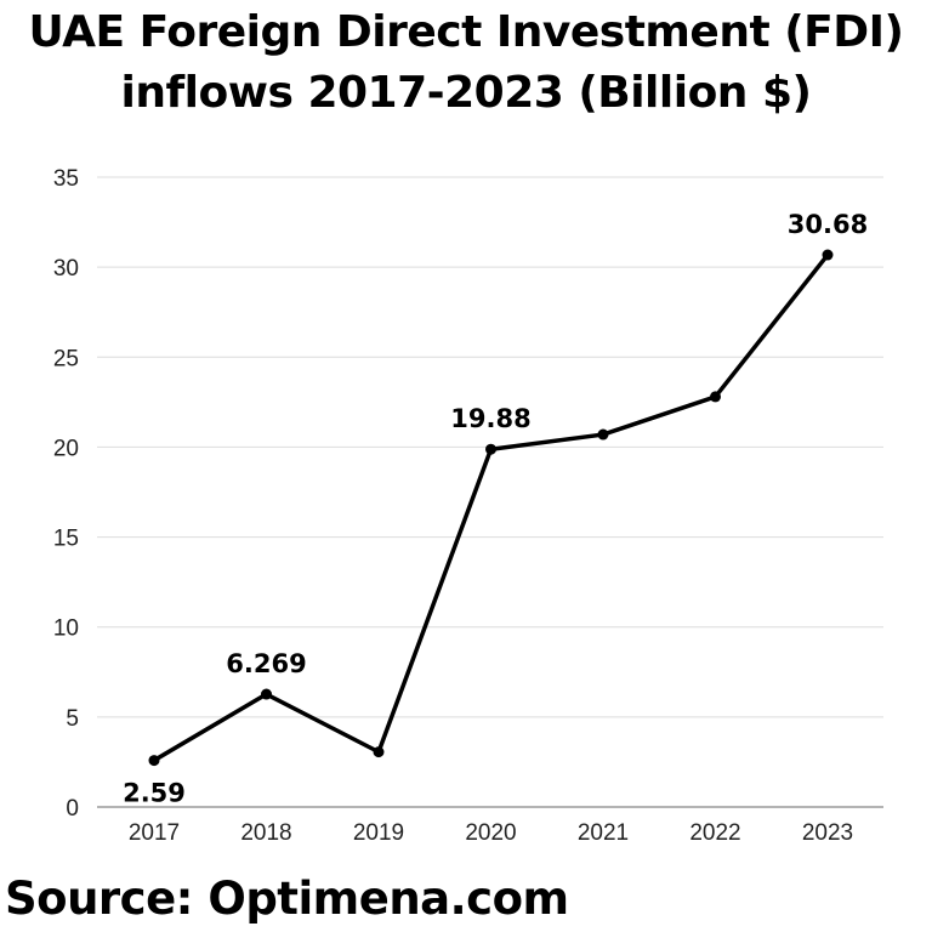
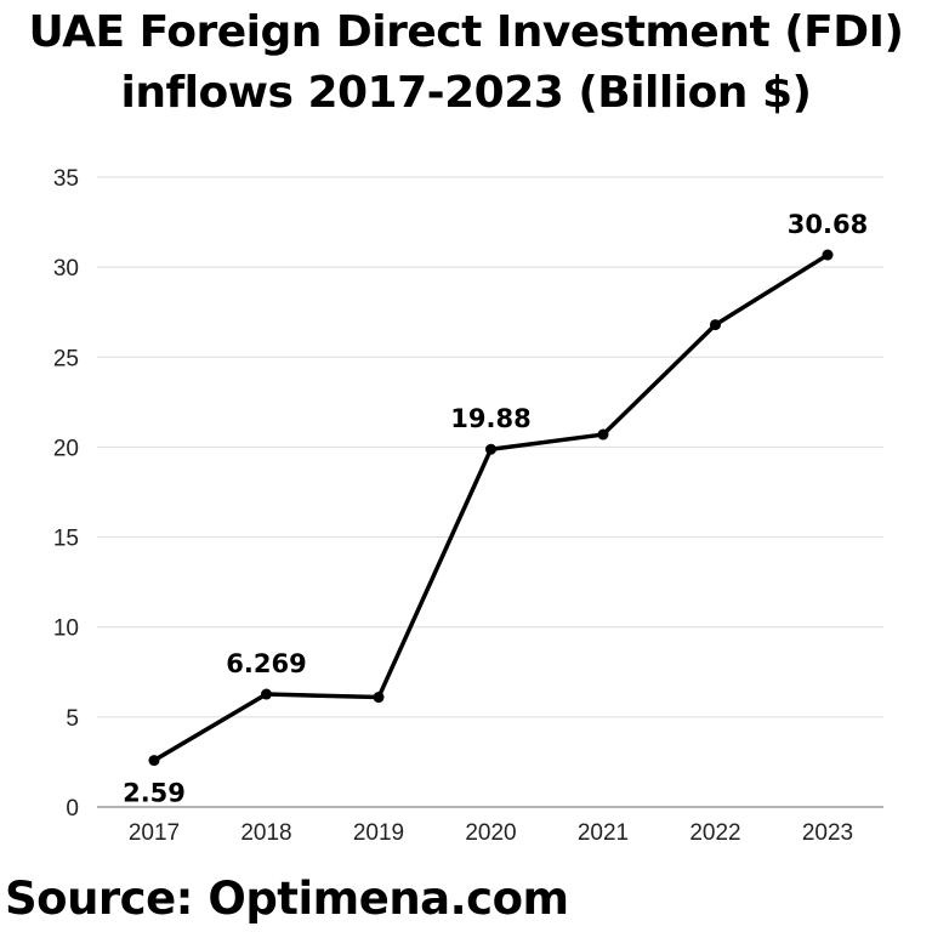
2019: 3.1 -> 6.1
2022: 22.8 -> 26.8
